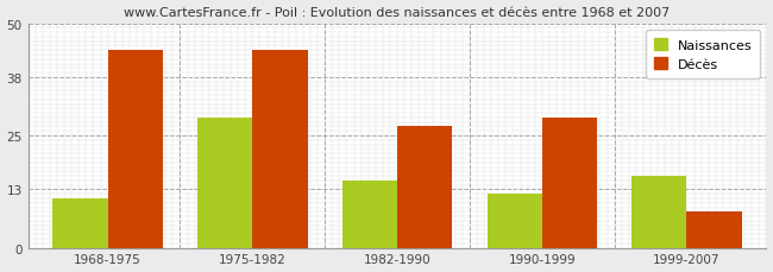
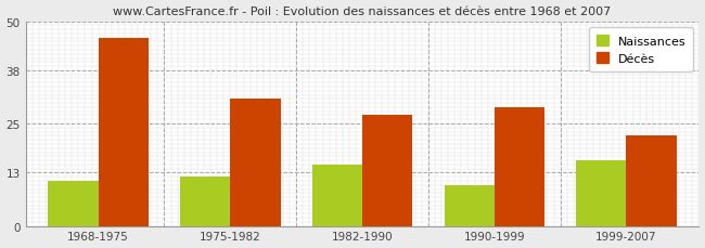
Décès/1968-1975: 44 -> 46
Naissances/1975-1982: 29 -> 12
Décès/1975-1982: 44 -> 31
Naissances/1990-1999: 12 -> 10
Décès/1999-2007: 8 -> 22
